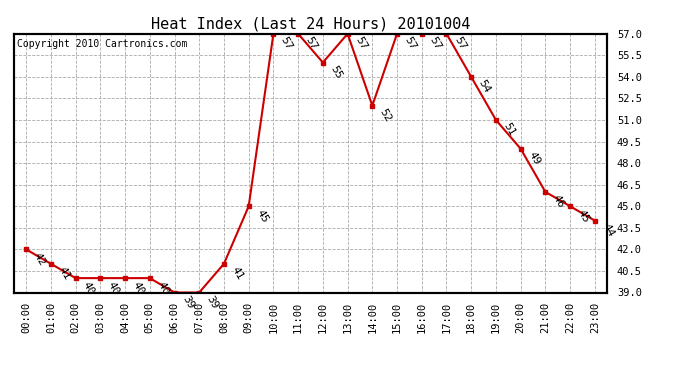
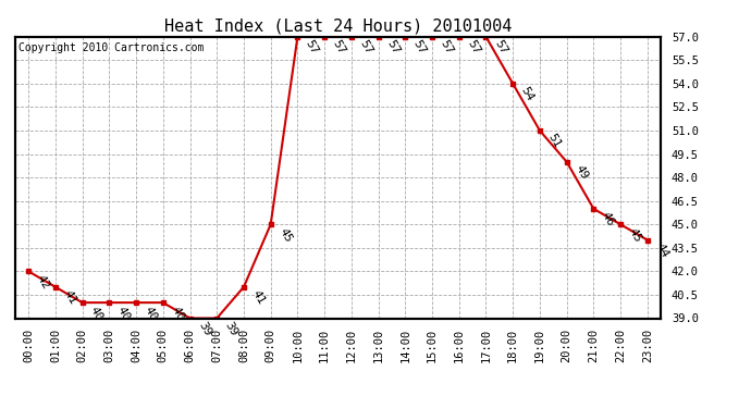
12:00: 55 -> 57
14:00: 52 -> 57
